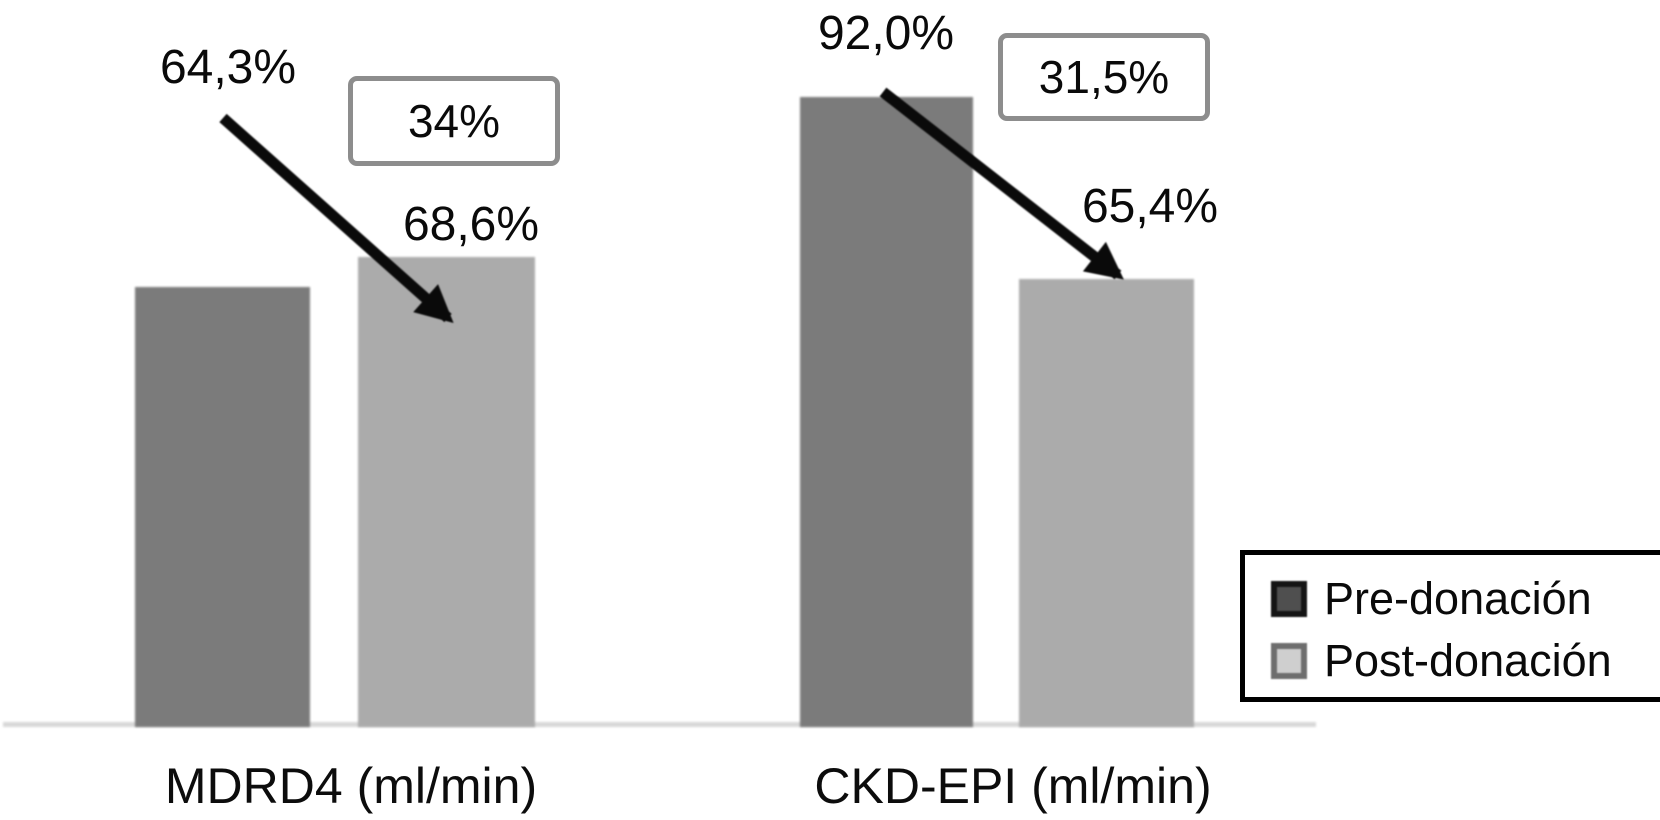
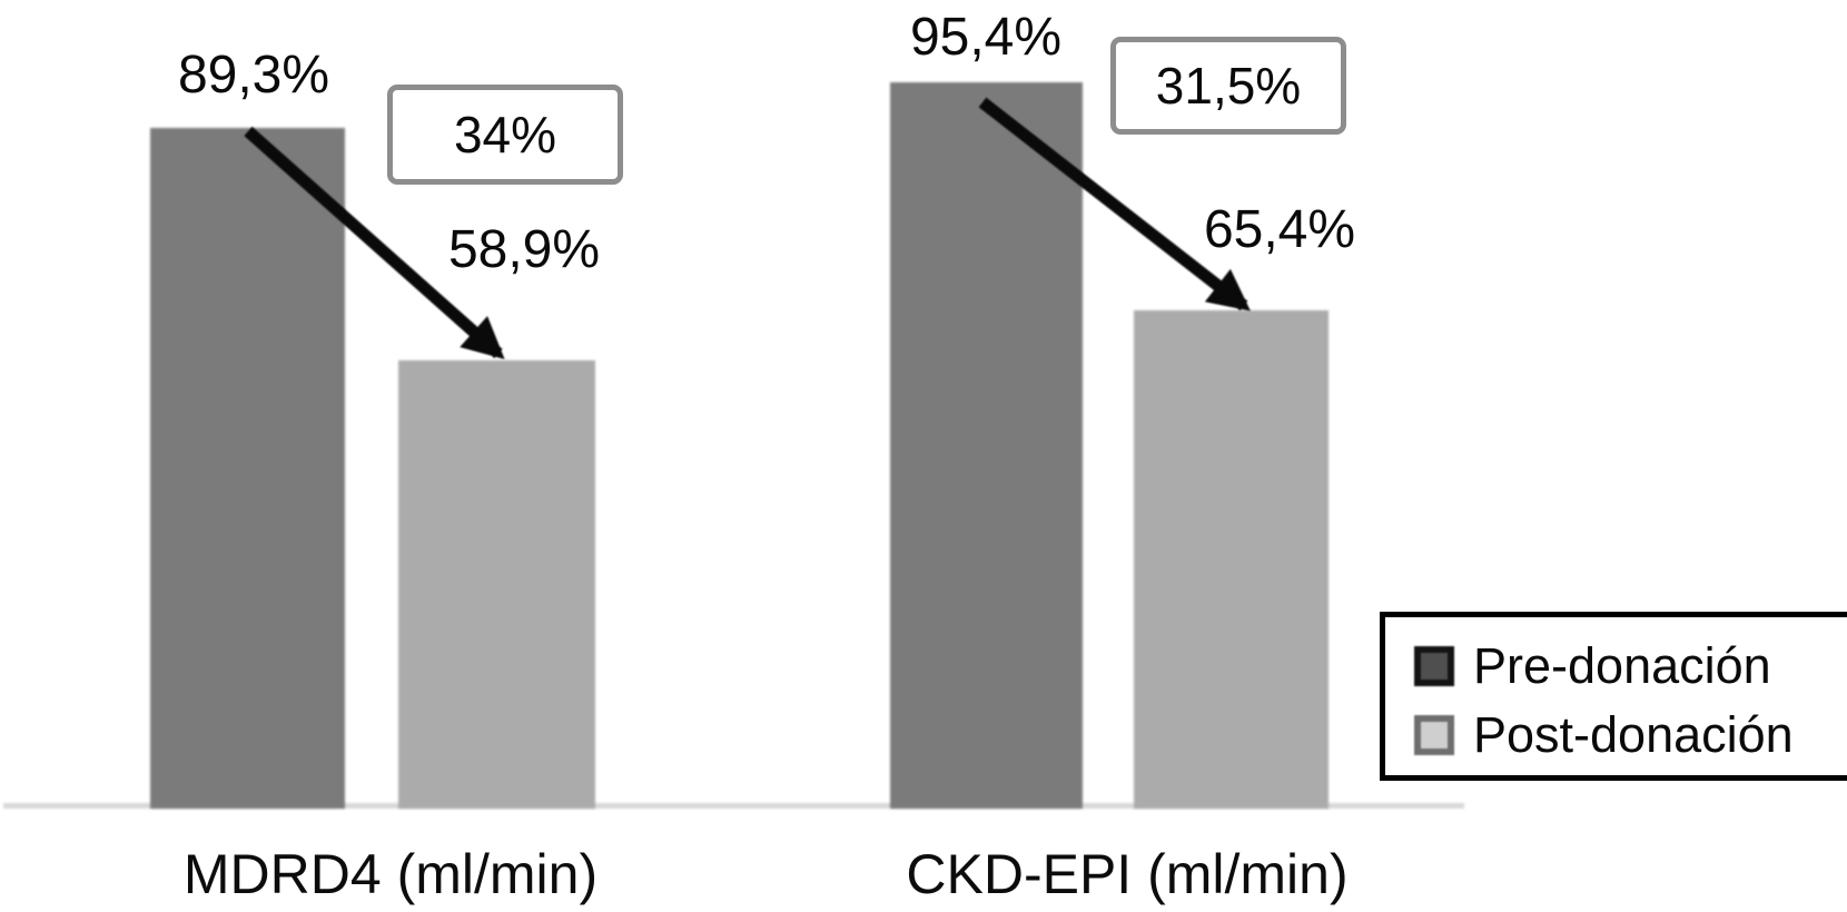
Pre-donación/MDRD4 (ml/min): 64,3% -> 89,3%
Post-donación/MDRD4 (ml/min): 68,6% -> 58,9%
Pre-donación/CKD-EPI (ml/min): 92,0% -> 95,4%
